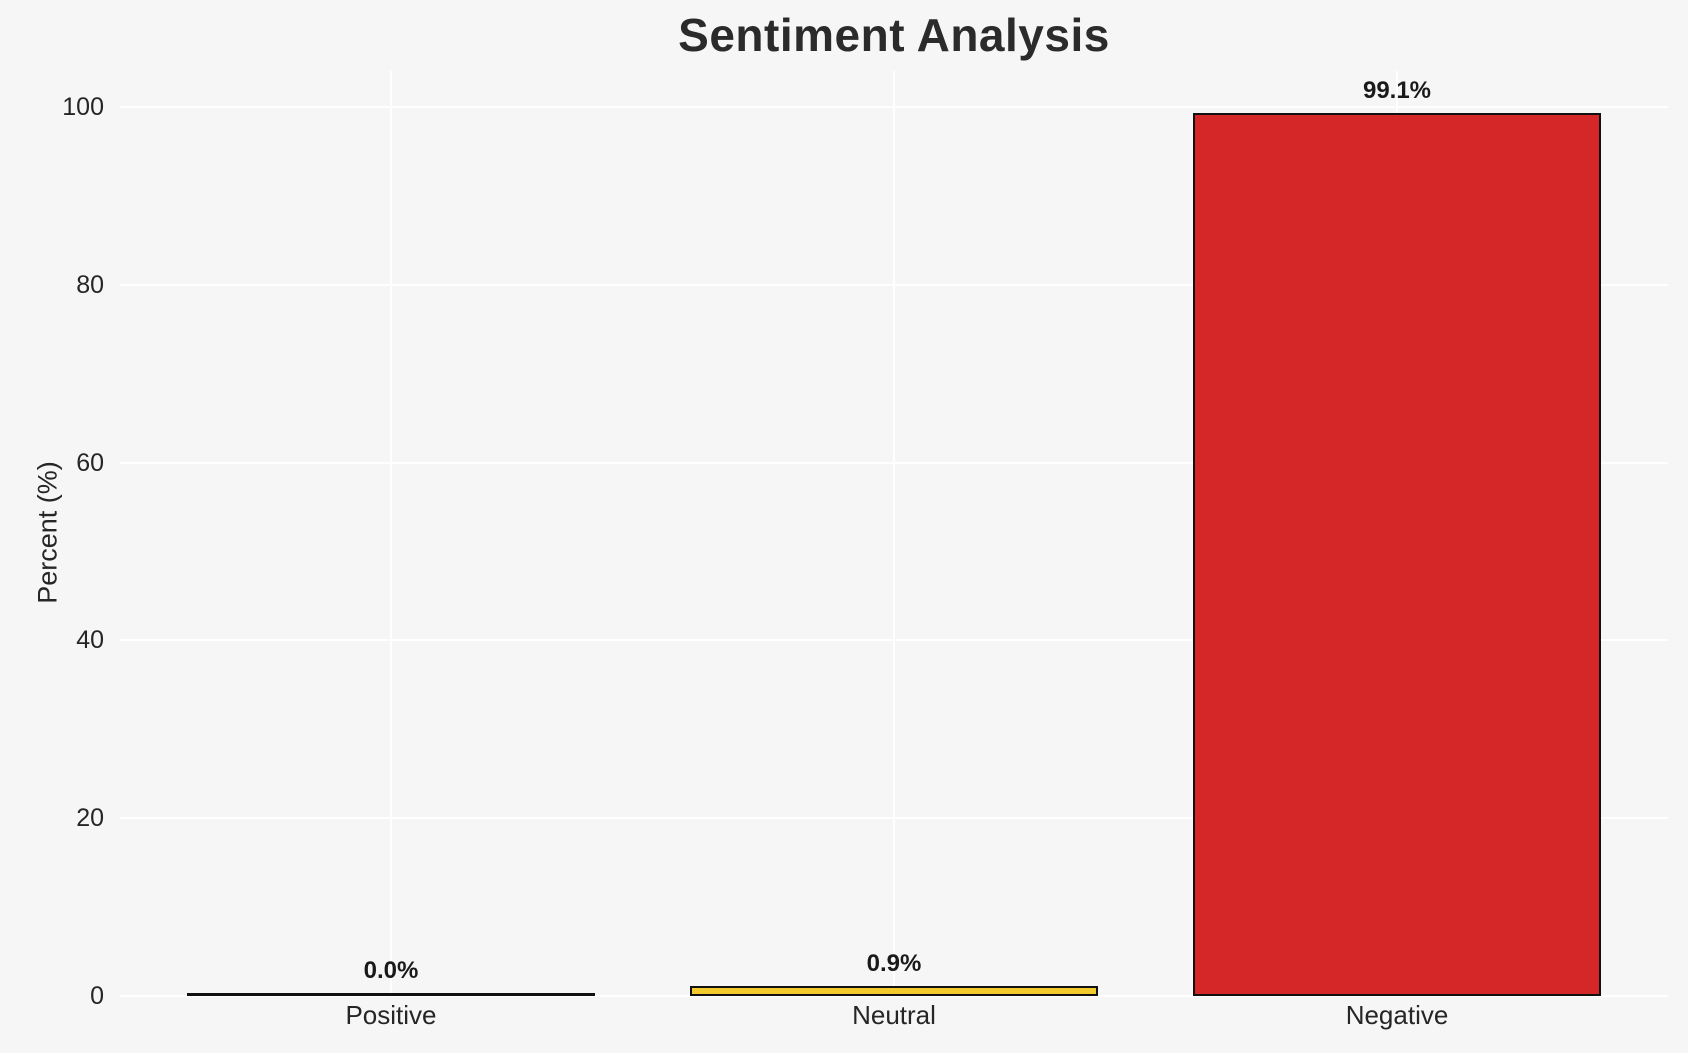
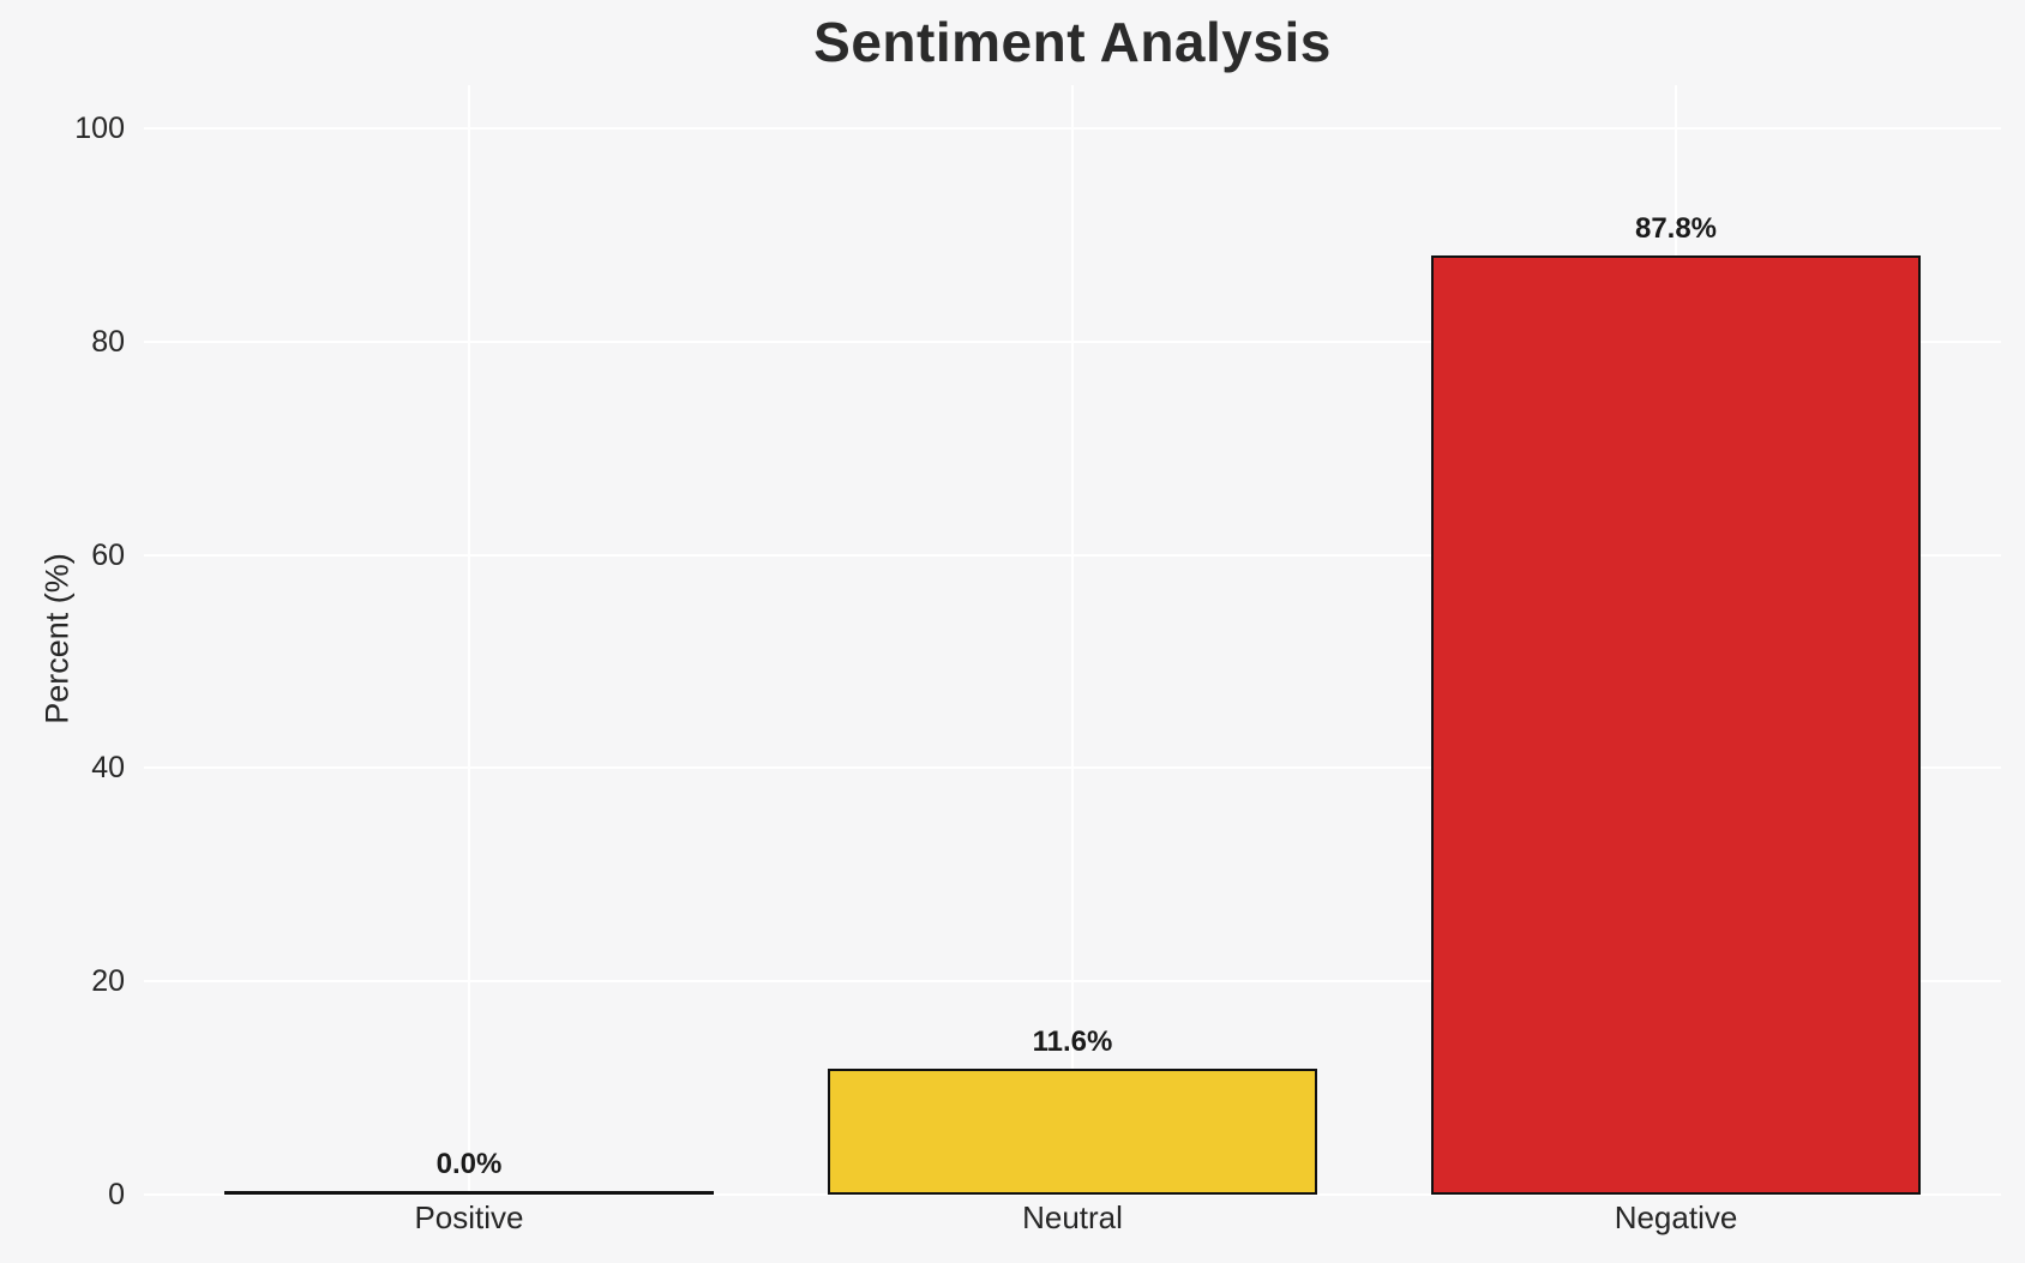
Neutral: 0.9% -> 11.6%
Negative: 99.1% -> 87.8%
